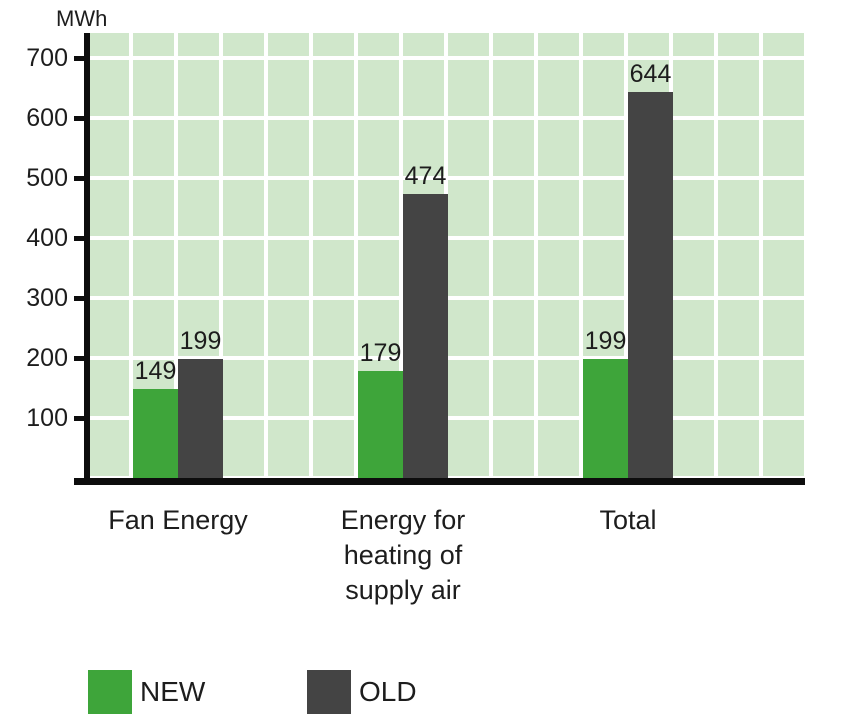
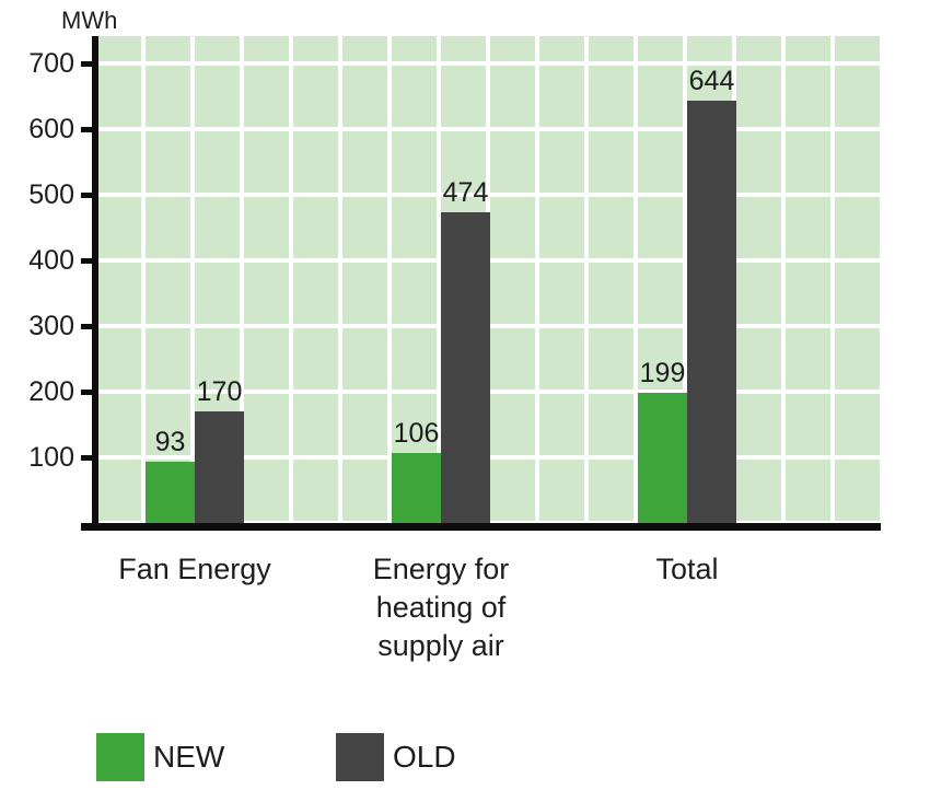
NEW/Fan Energy: 149 -> 93
OLD/Fan Energy: 199 -> 170
NEW/Energy for heating of supply air: 179 -> 106
